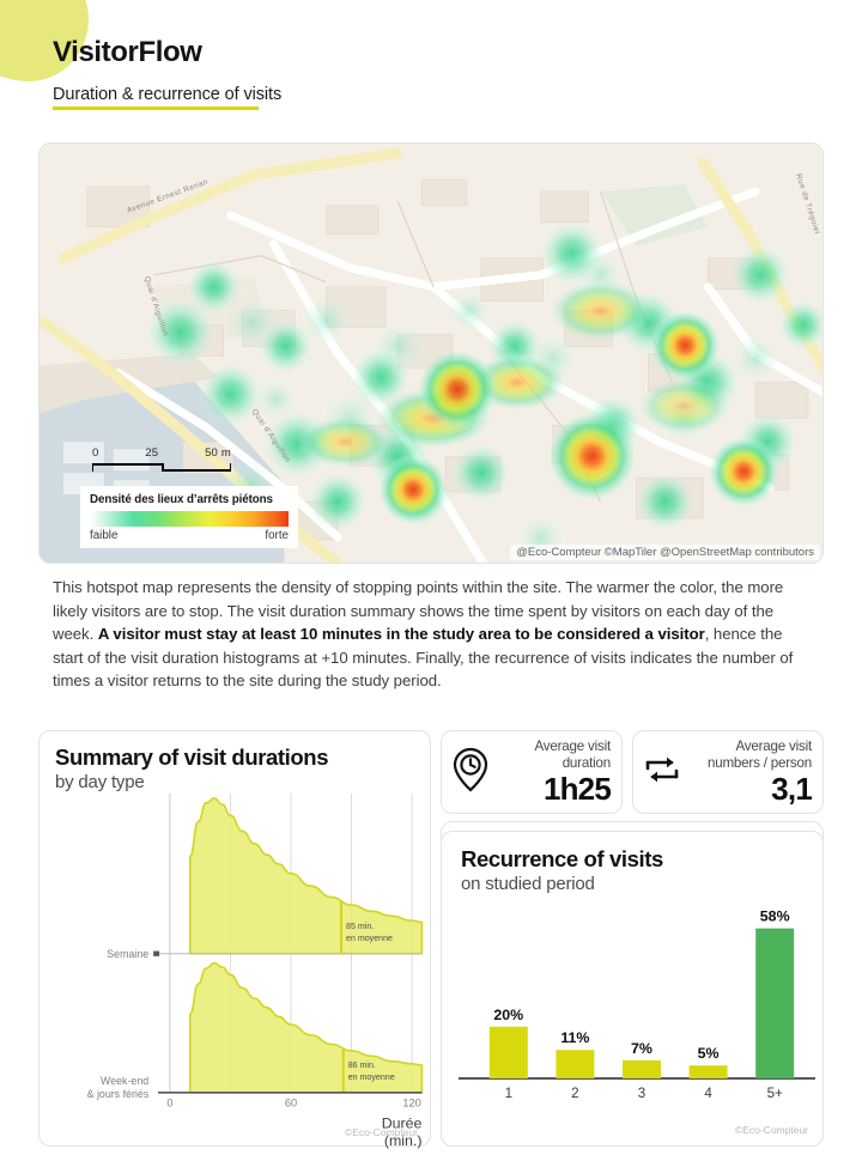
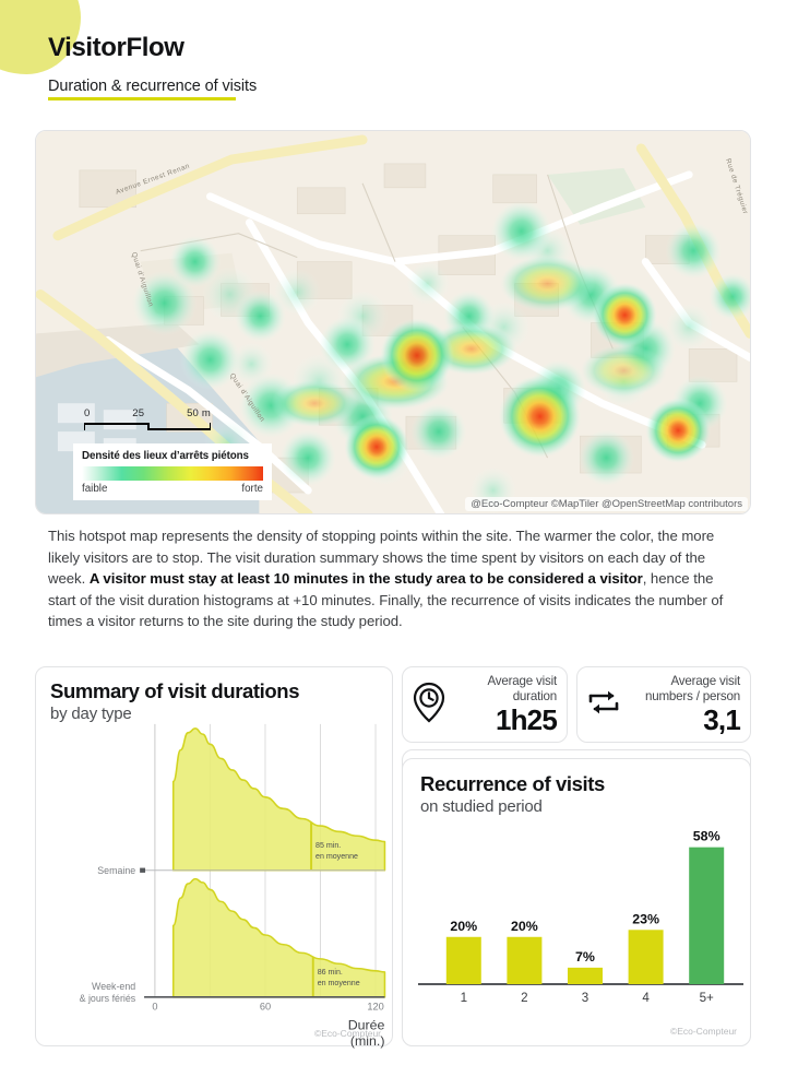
Recurrence of visits/2: 11% -> 20%
Recurrence of visits/4: 5% -> 23%
